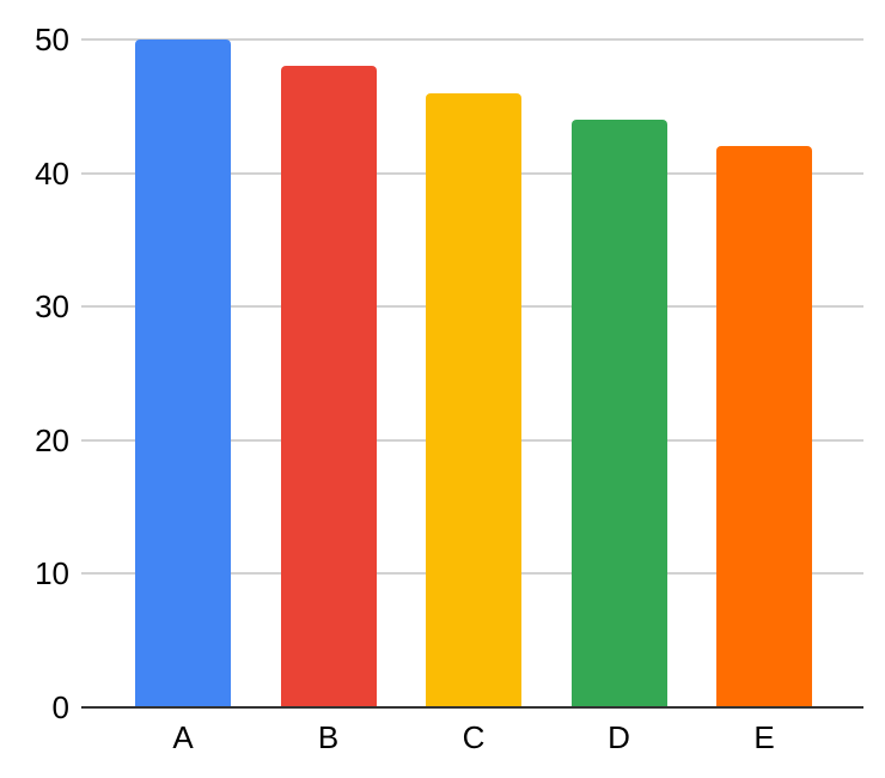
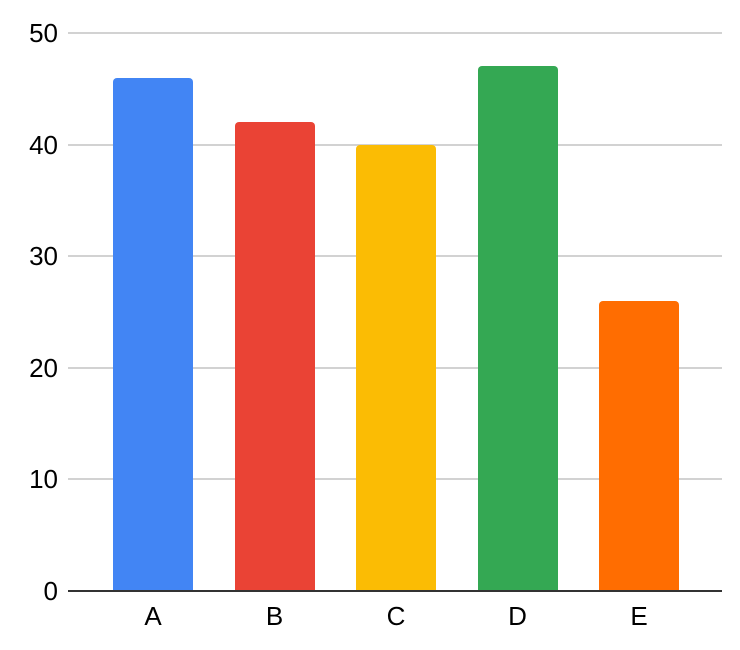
A: 50 -> 46
B: 48 -> 42
C: 46 -> 40
D: 44 -> 47
E: 42 -> 26
